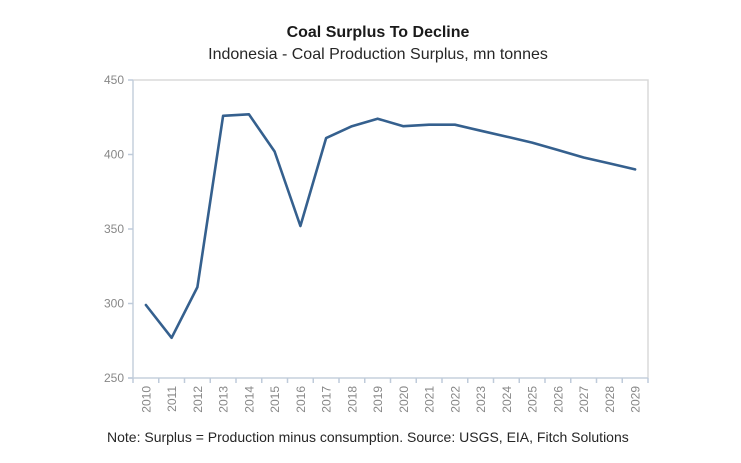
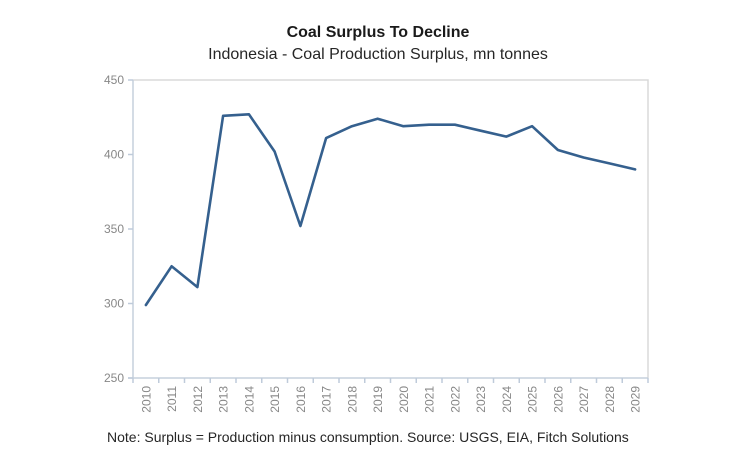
2011: 277 -> 325
2025: 408 -> 419
